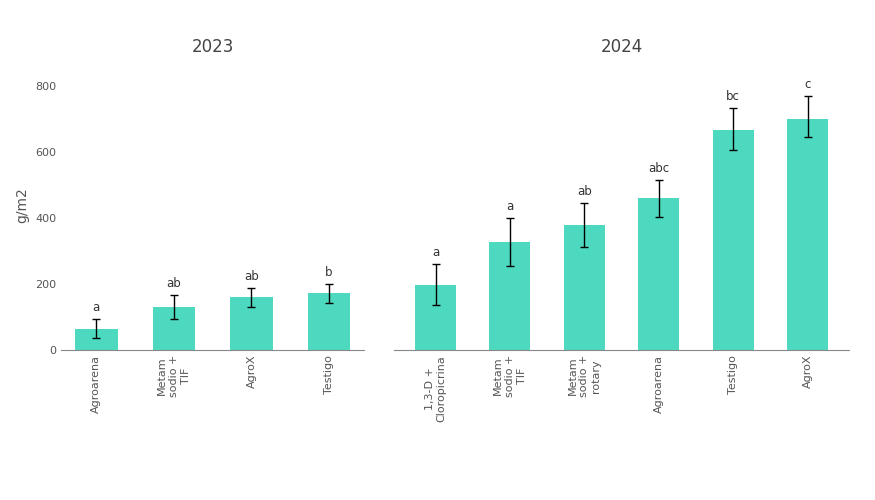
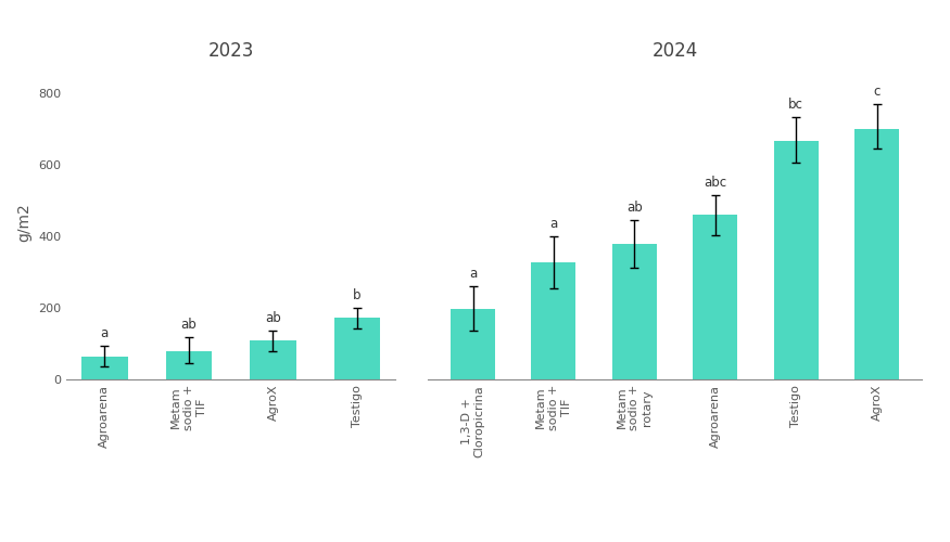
2023/Metam sodio + TIF: 130 -> 80
2023/AgroX: 160 -> 108
